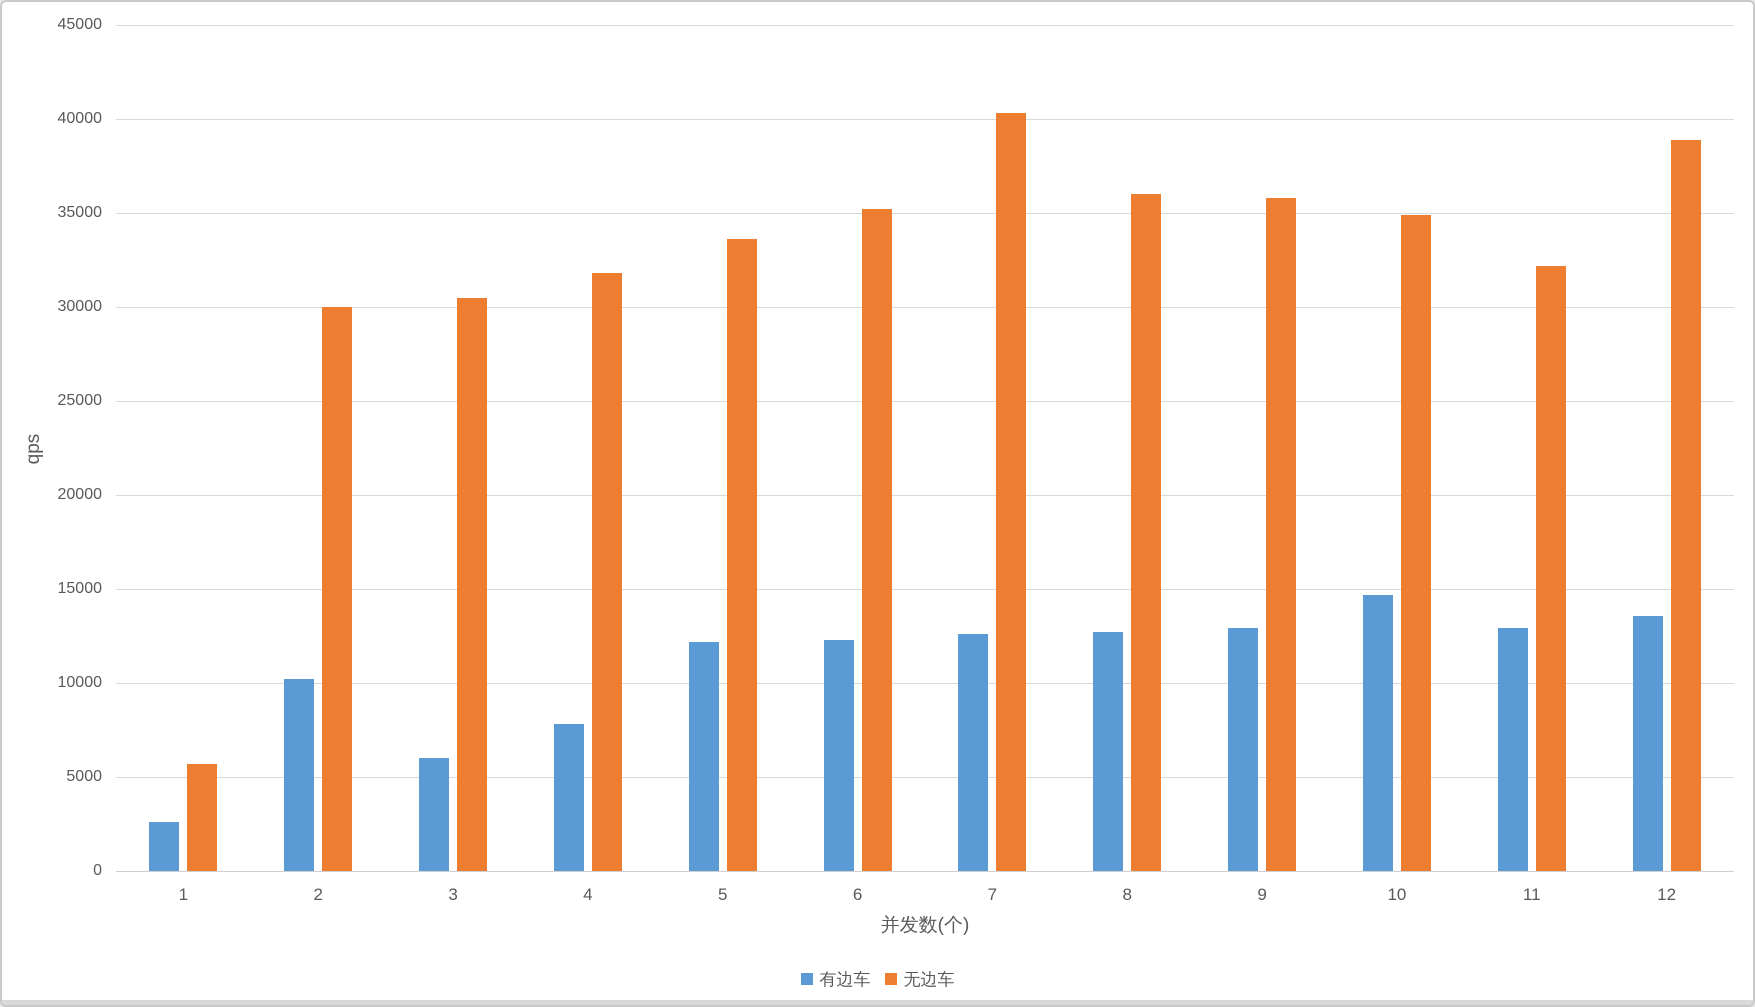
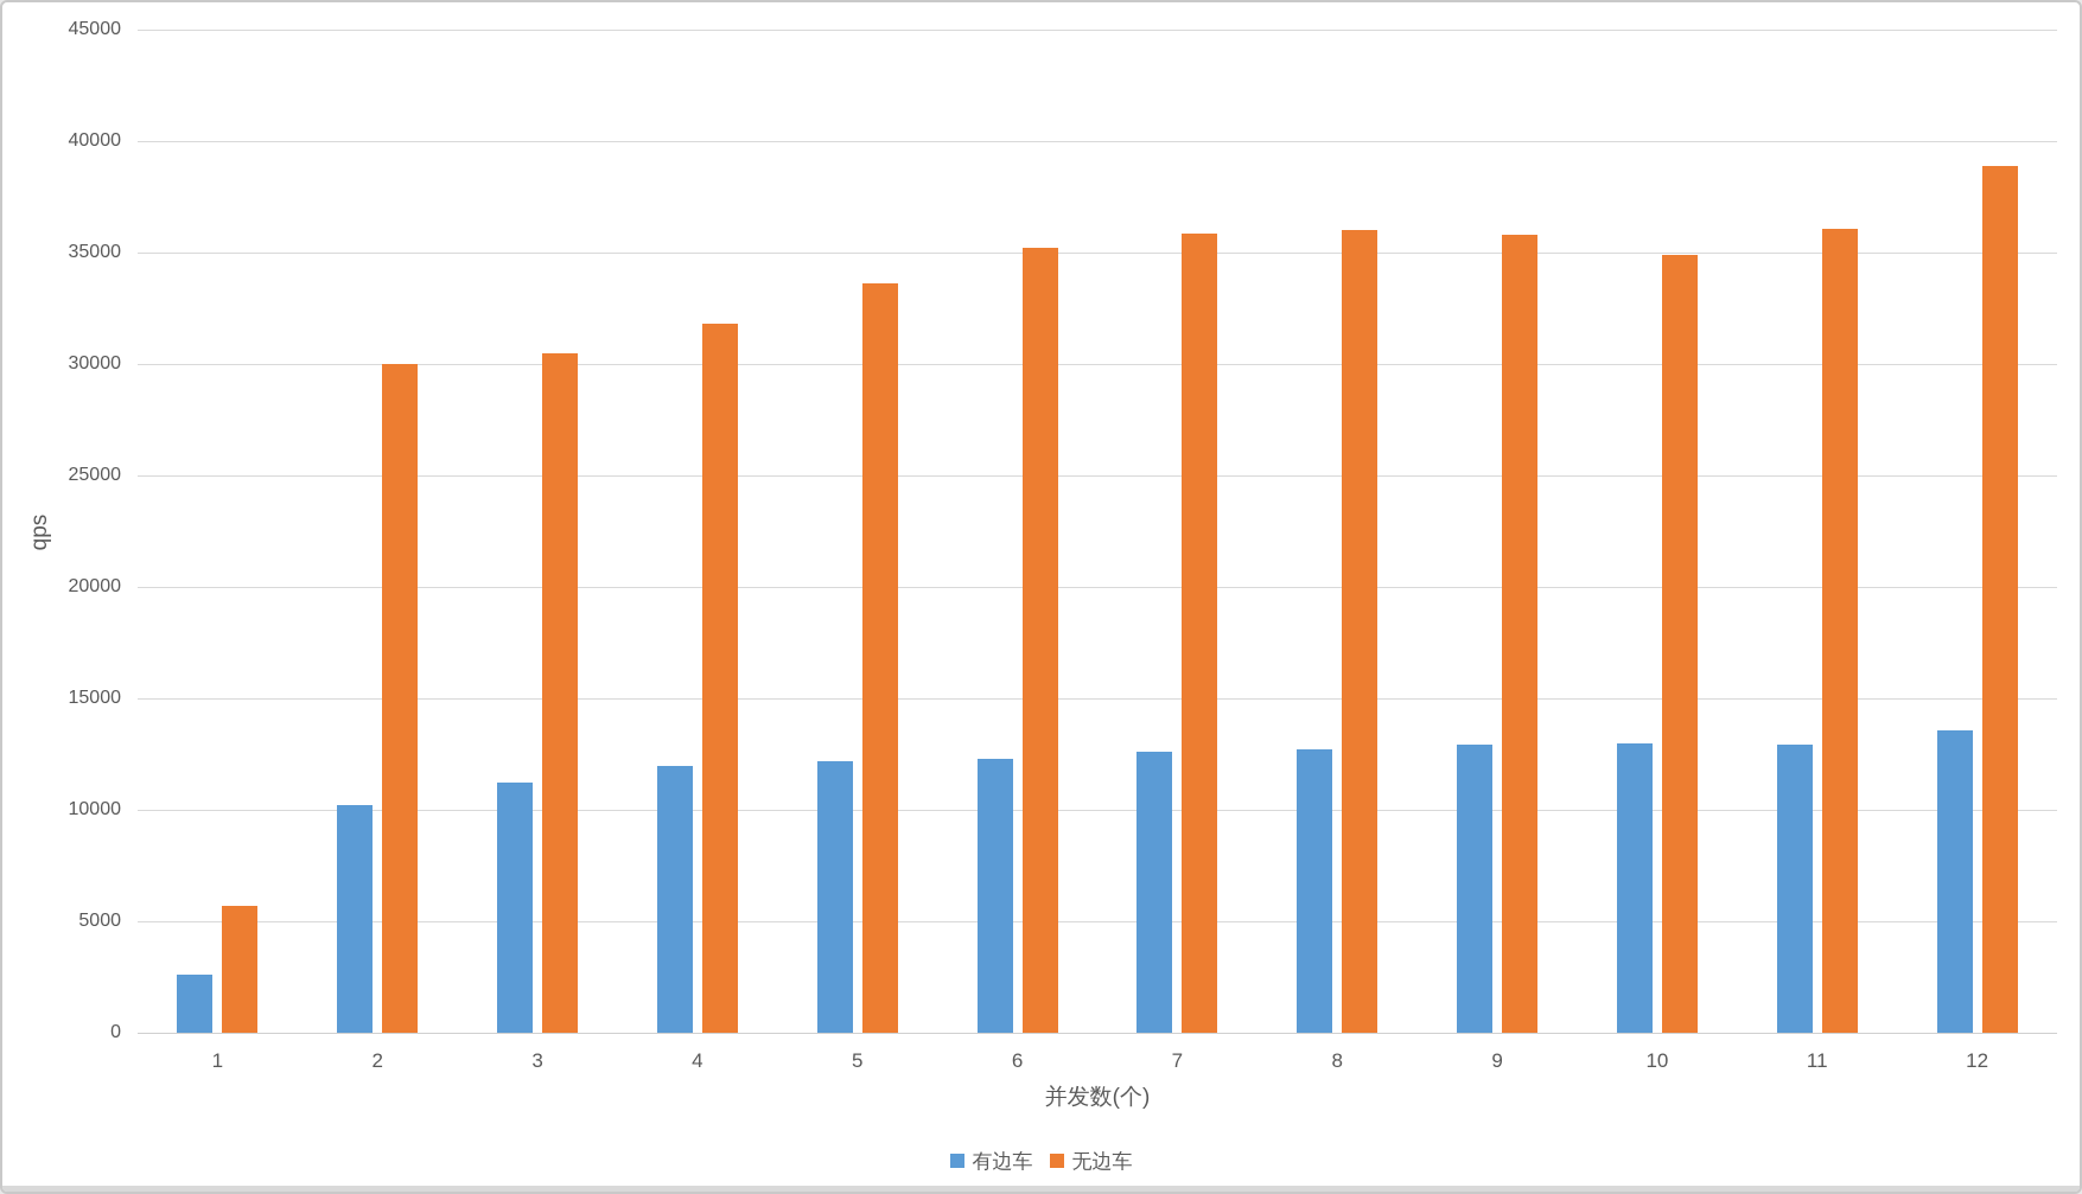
有边车/3: 6000 -> 11200
有边车/4: 7800 -> 12000
无边车/7: 40300 -> 35800
有边车/10: 14700 -> 13000
无边车/11: 32200 -> 36000
